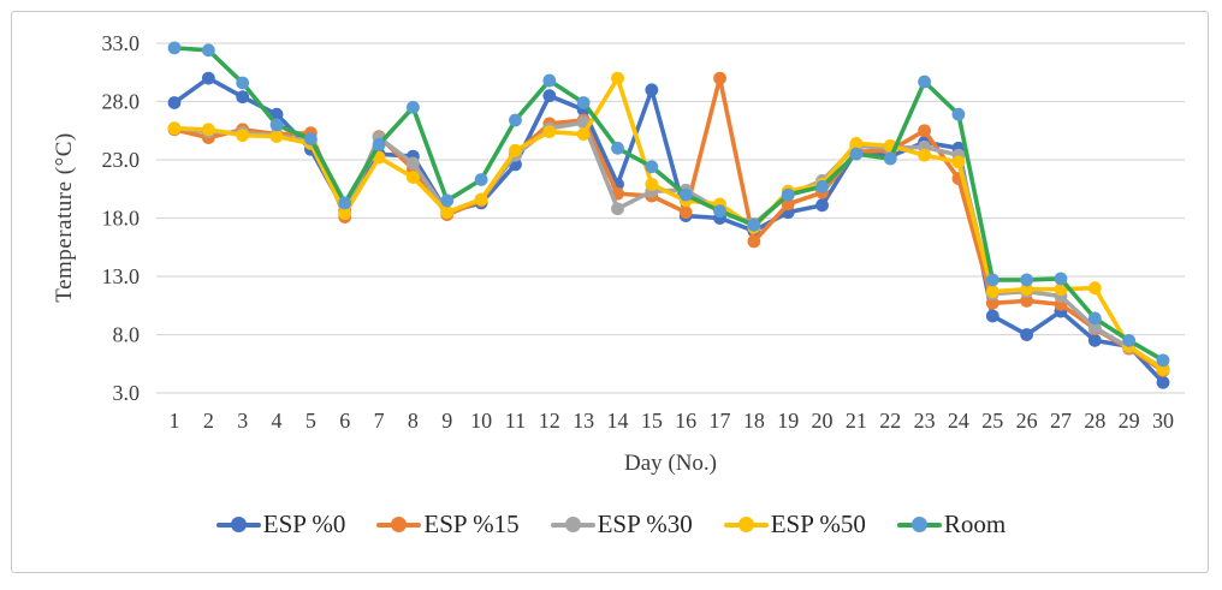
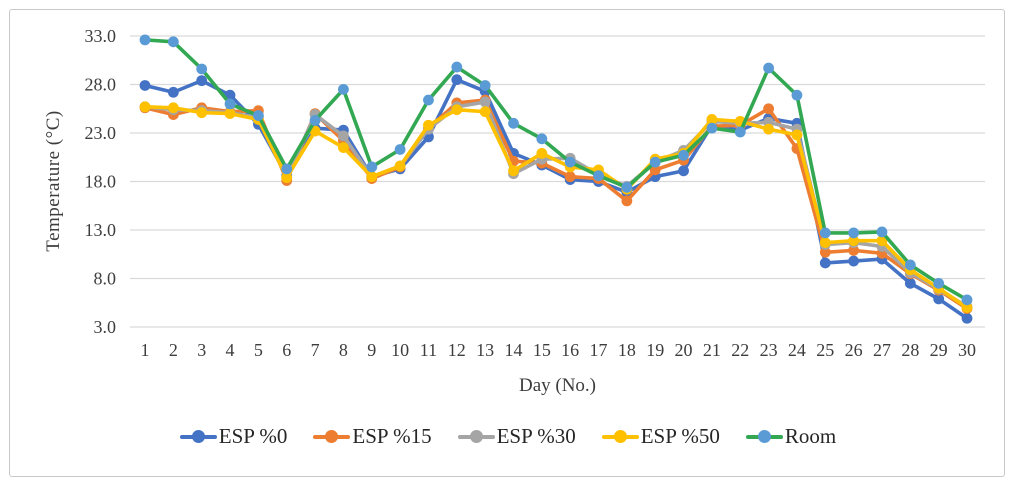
ESP %0/2: 30 -> 27
ESP %50/14: 30 -> 19
ESP %0/15: 29 -> 20
ESP %15/17: 30 -> 18
ESP %0/26: 8 -> 10
ESP %50/28: 12 -> 9
ESP %0/29: 7 -> 6
